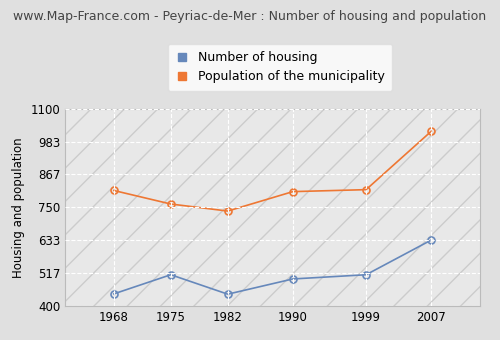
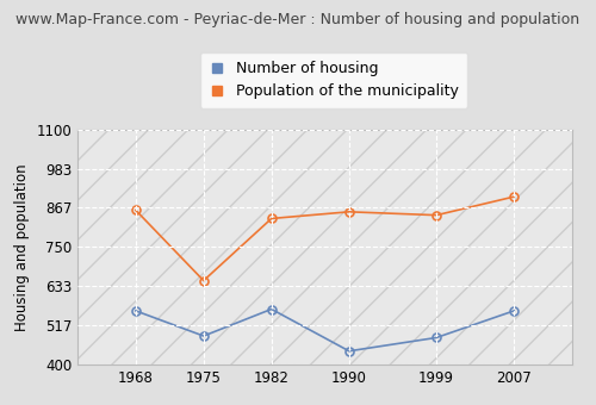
Number of housing/1968: 443 -> 560
Population of the municipality/1968: 810 -> 860
Number of housing/1975: 511 -> 485
Population of the municipality/1975: 762 -> 650
Number of housing/1982: 442 -> 565
Population of the municipality/1982: 737 -> 835
Number of housing/1990: 496 -> 440
Population of the municipality/1990: 806 -> 855
Number of housing/1999: 511 -> 480
Population of the municipality/1999: 813 -> 845
Number of housing/2007: 634 -> 560
Population of the municipality/2007: 1020 -> 900
